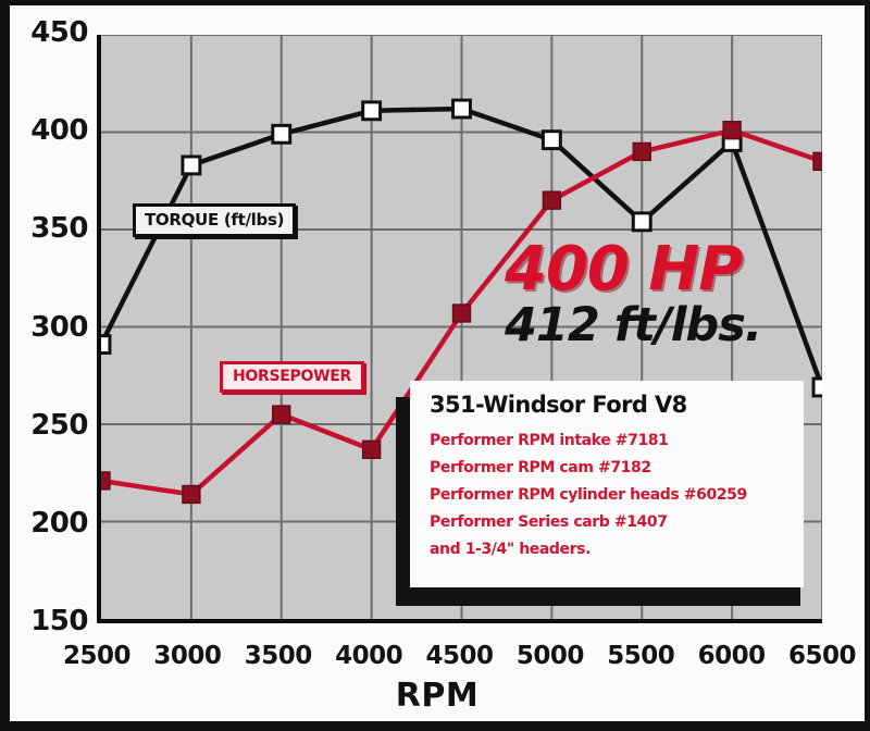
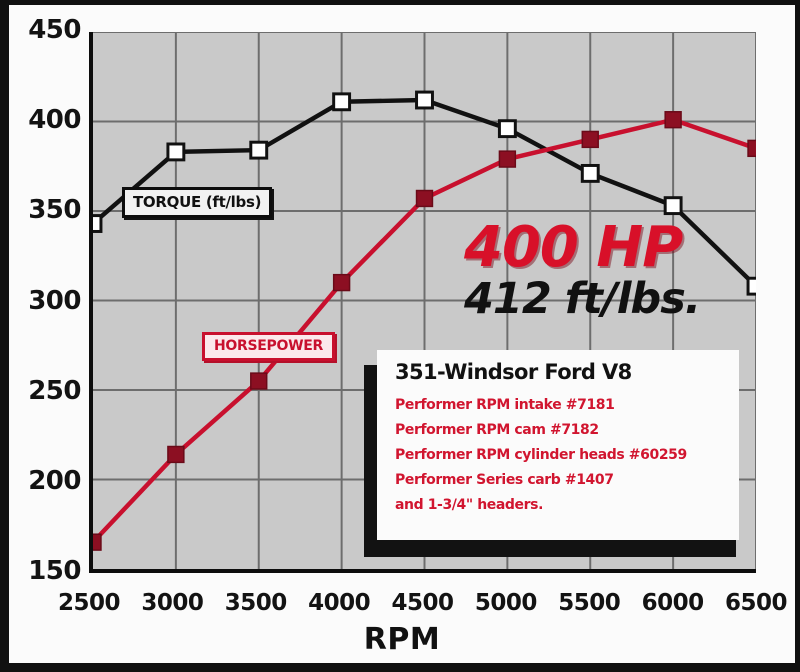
TORQUE (ft/lbs)/2500: 291 -> 343
HORSEPOWER/2500: 221 -> 165
TORQUE (ft/lbs)/3500: 399 -> 384
HORSEPOWER/4000: 237 -> 310
HORSEPOWER/4500: 307 -> 357
HORSEPOWER/5000: 365 -> 379
TORQUE (ft/lbs)/5500: 354 -> 371
TORQUE (ft/lbs)/6000: 395 -> 353
TORQUE (ft/lbs)/6500: 269 -> 308
